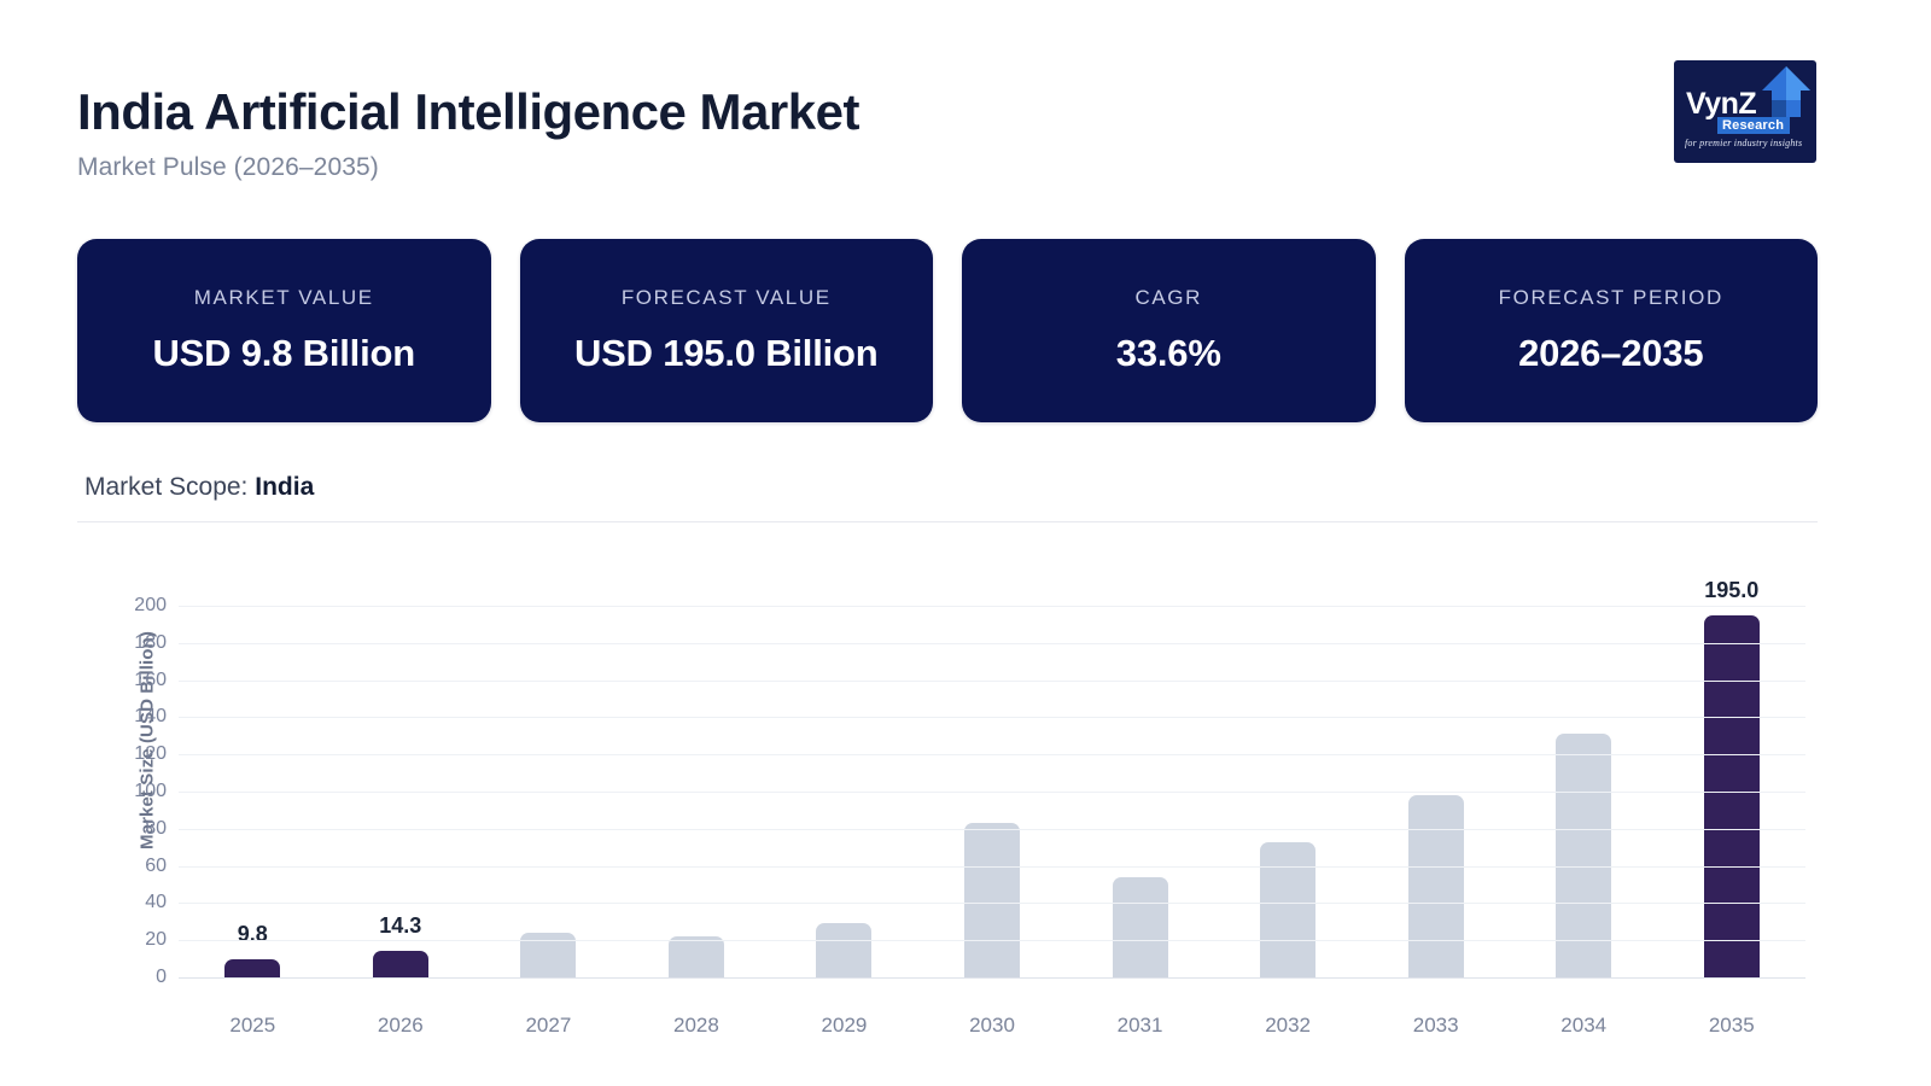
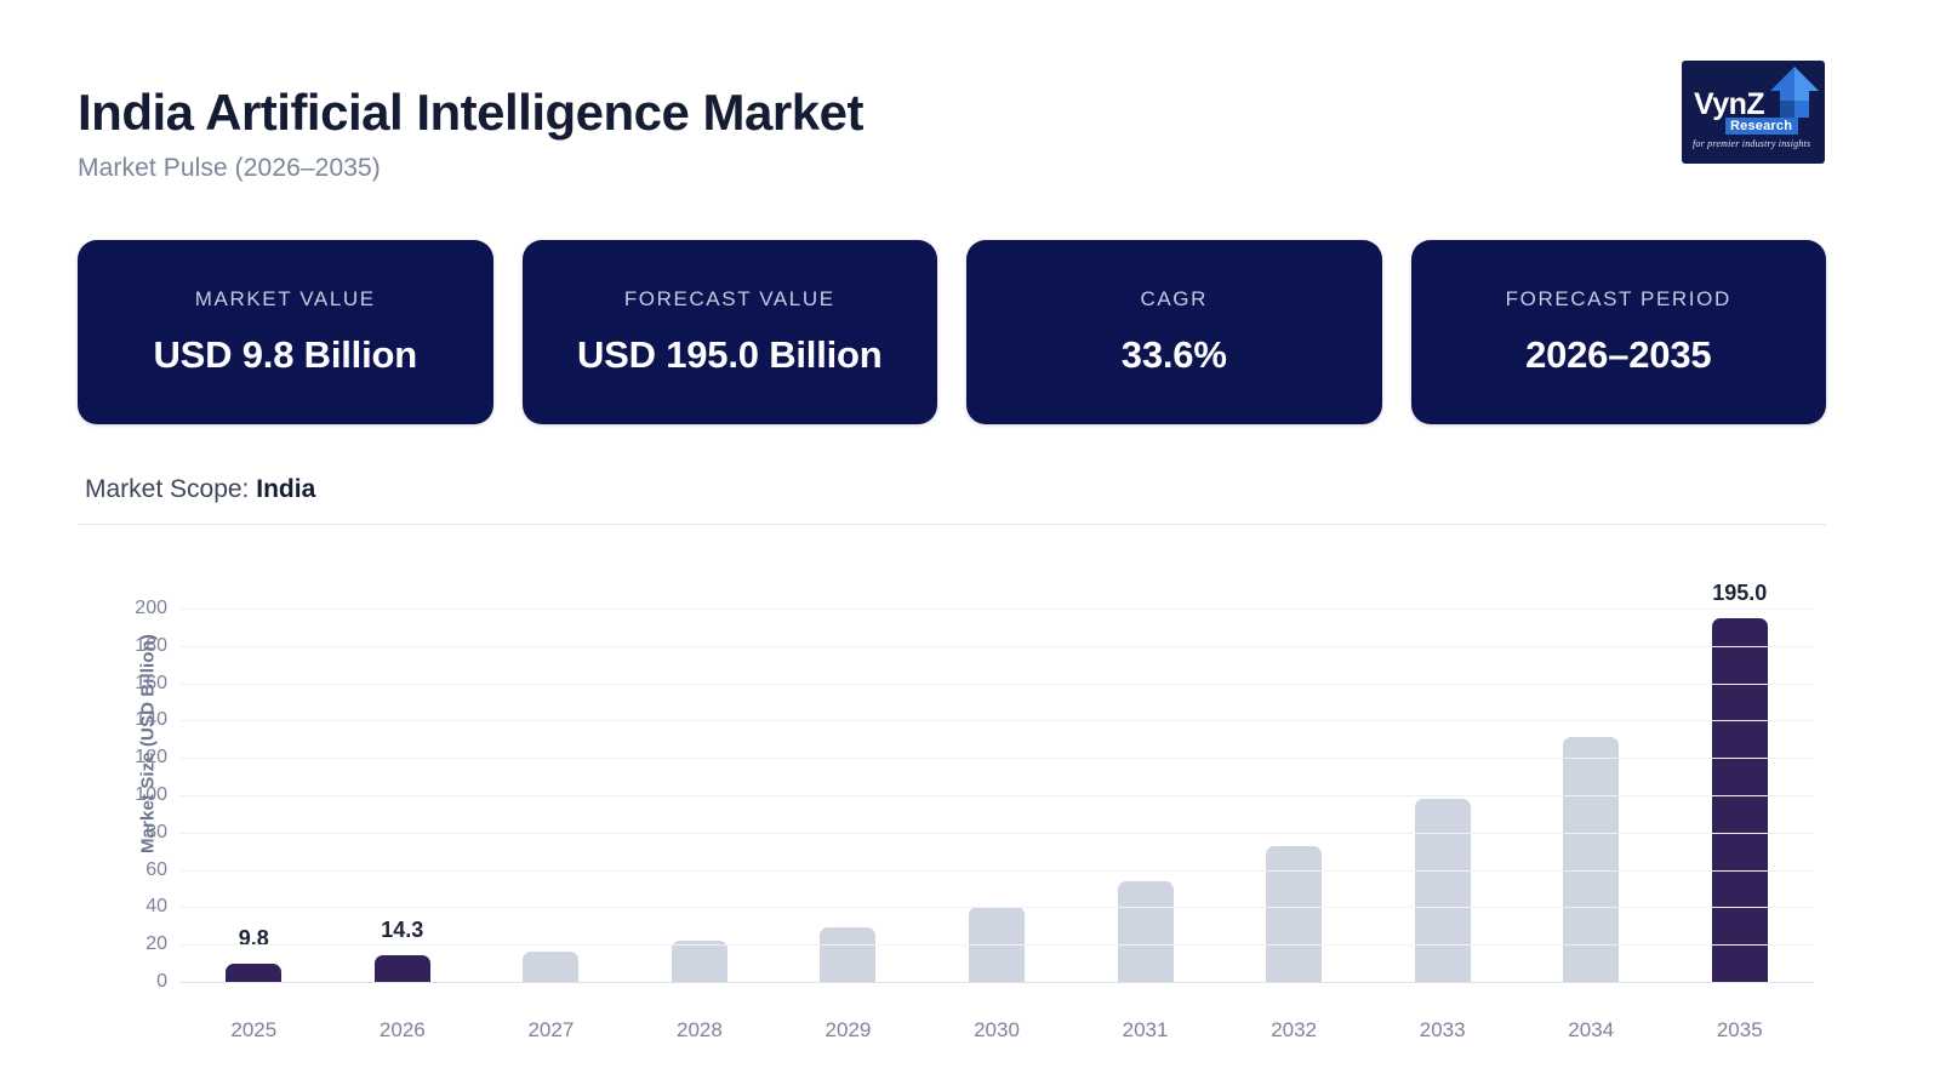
2027: 24 -> 16
2030: 83 -> 40
